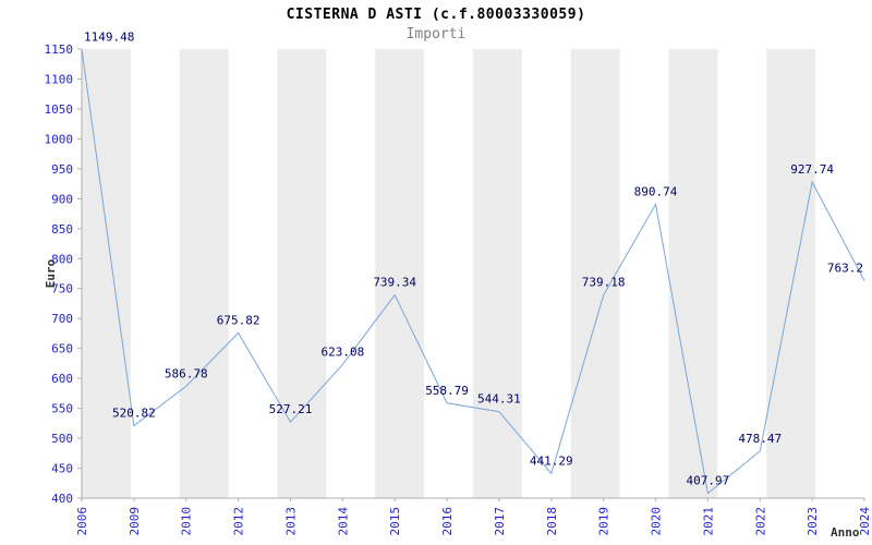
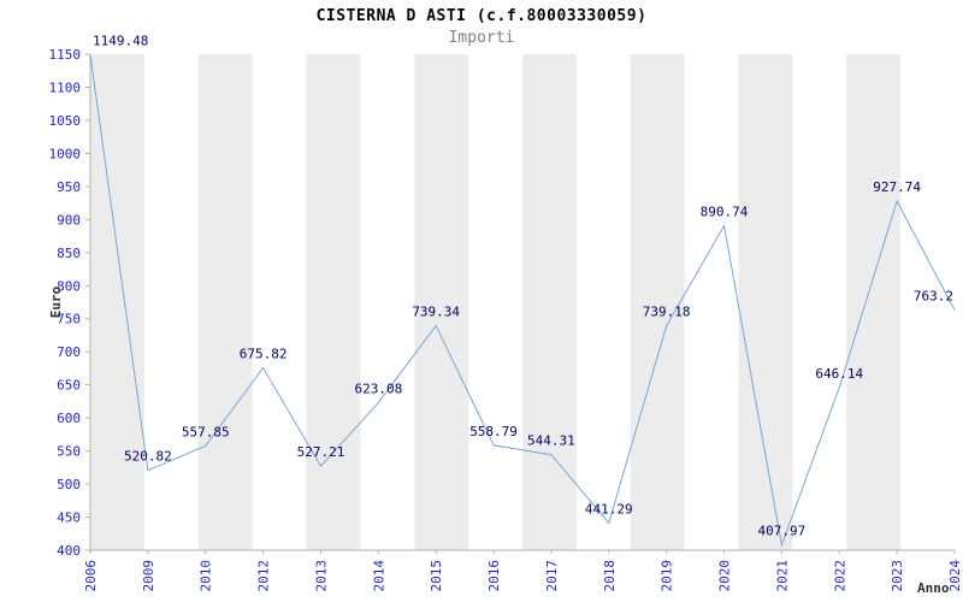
2010: 586.78 -> 557.85
2022: 478.47 -> 646.14
